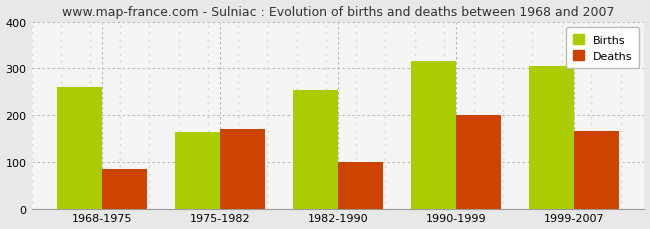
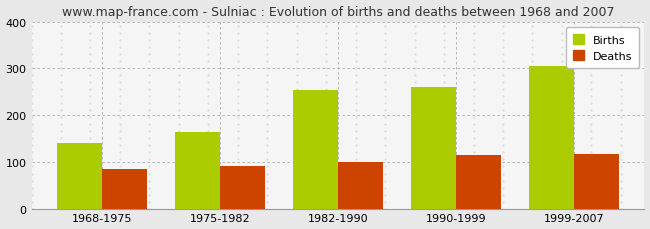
Births/1968-1975: 260 -> 140
Deaths/1975-1982: 170 -> 90
Births/1990-1999: 315 -> 261
Deaths/1990-1999: 200 -> 115
Deaths/1999-2007: 165 -> 116
